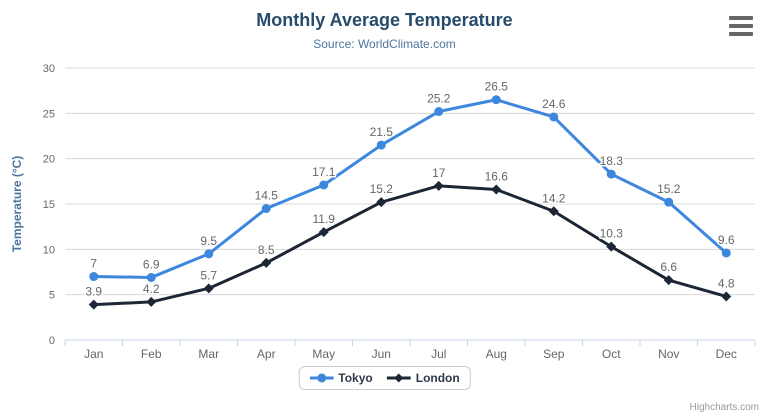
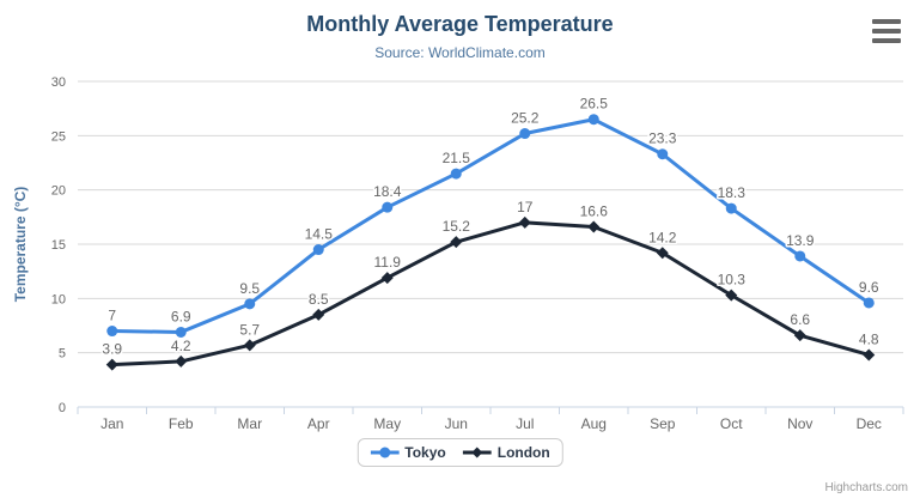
Tokyo/May: 17.1 -> 18.4
Tokyo/Sep: 24.6 -> 23.3
Tokyo/Nov: 15.2 -> 13.9
